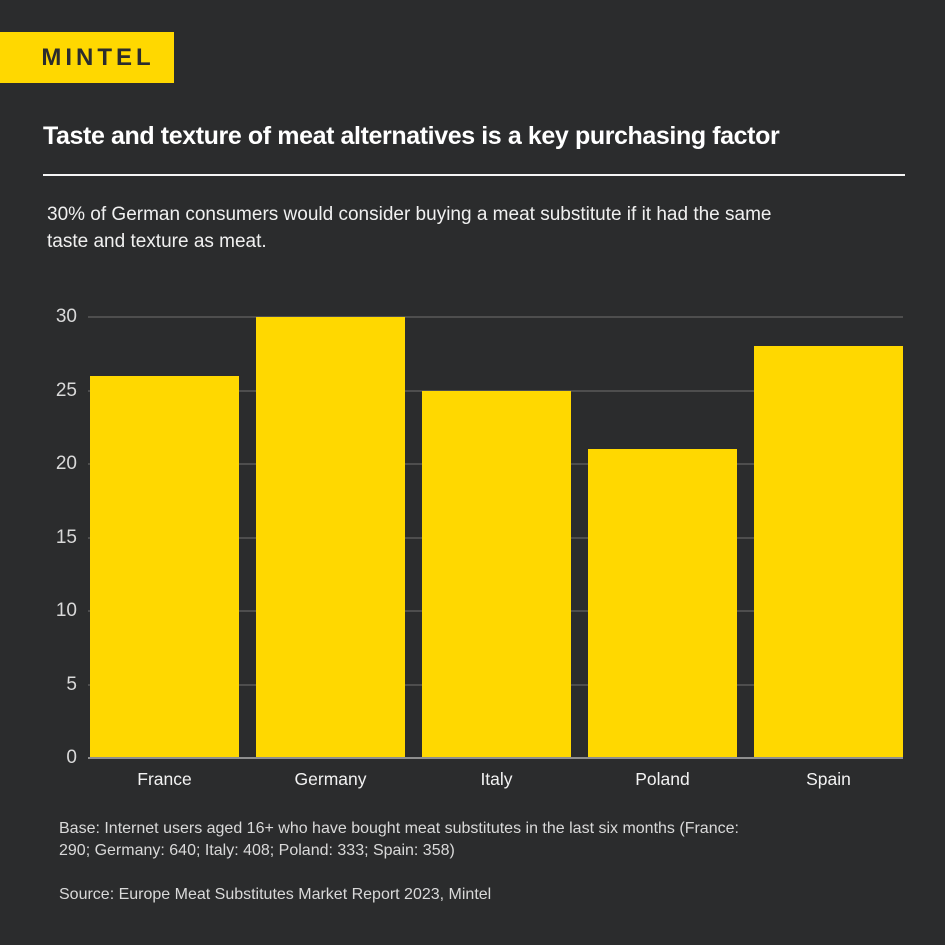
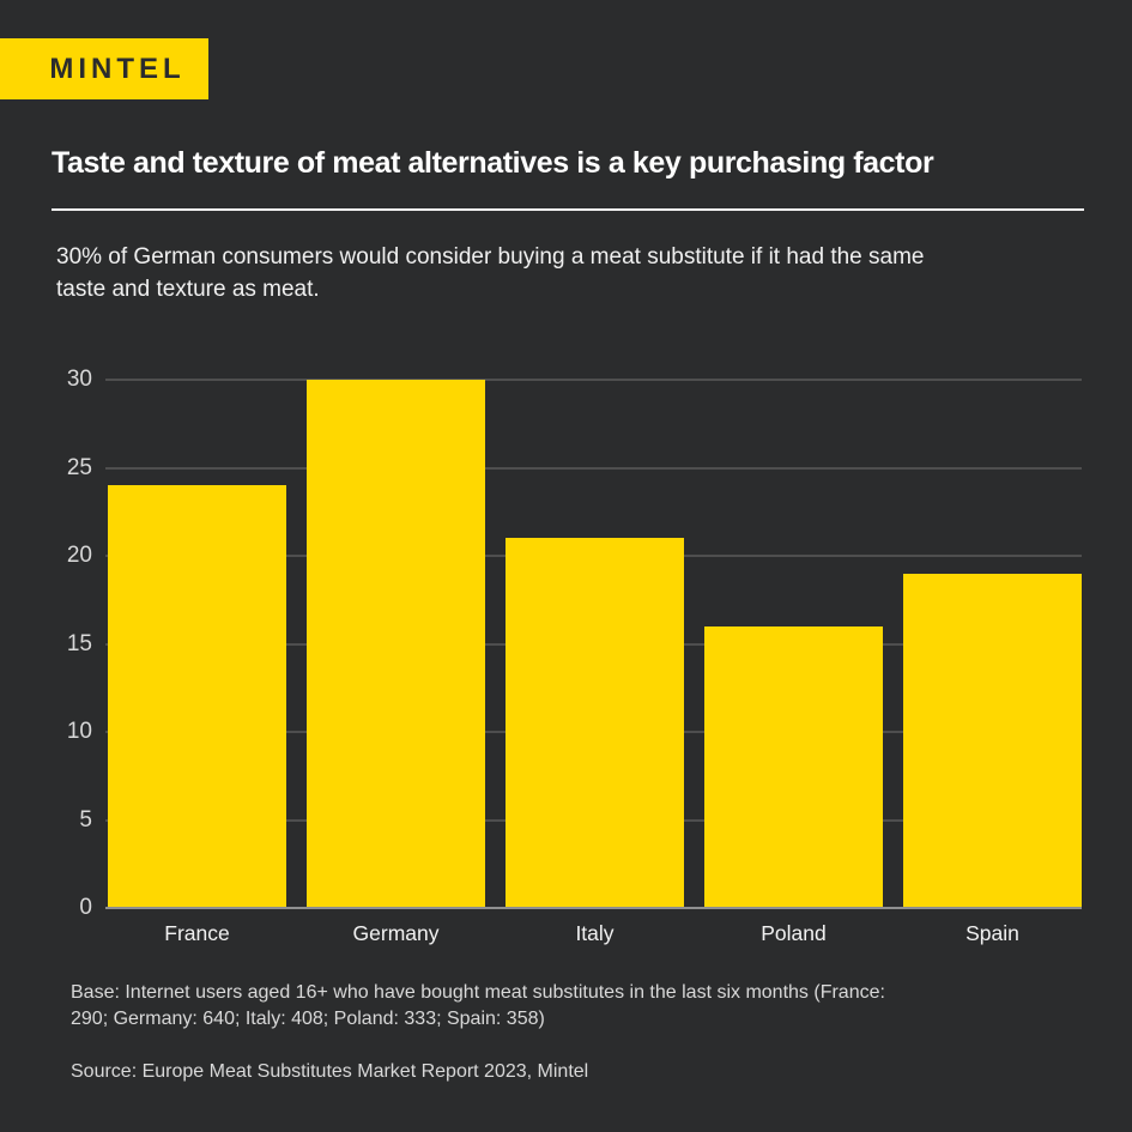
France: 26 -> 24
Italy: 25 -> 21
Poland: 21 -> 16
Spain: 28 -> 19
